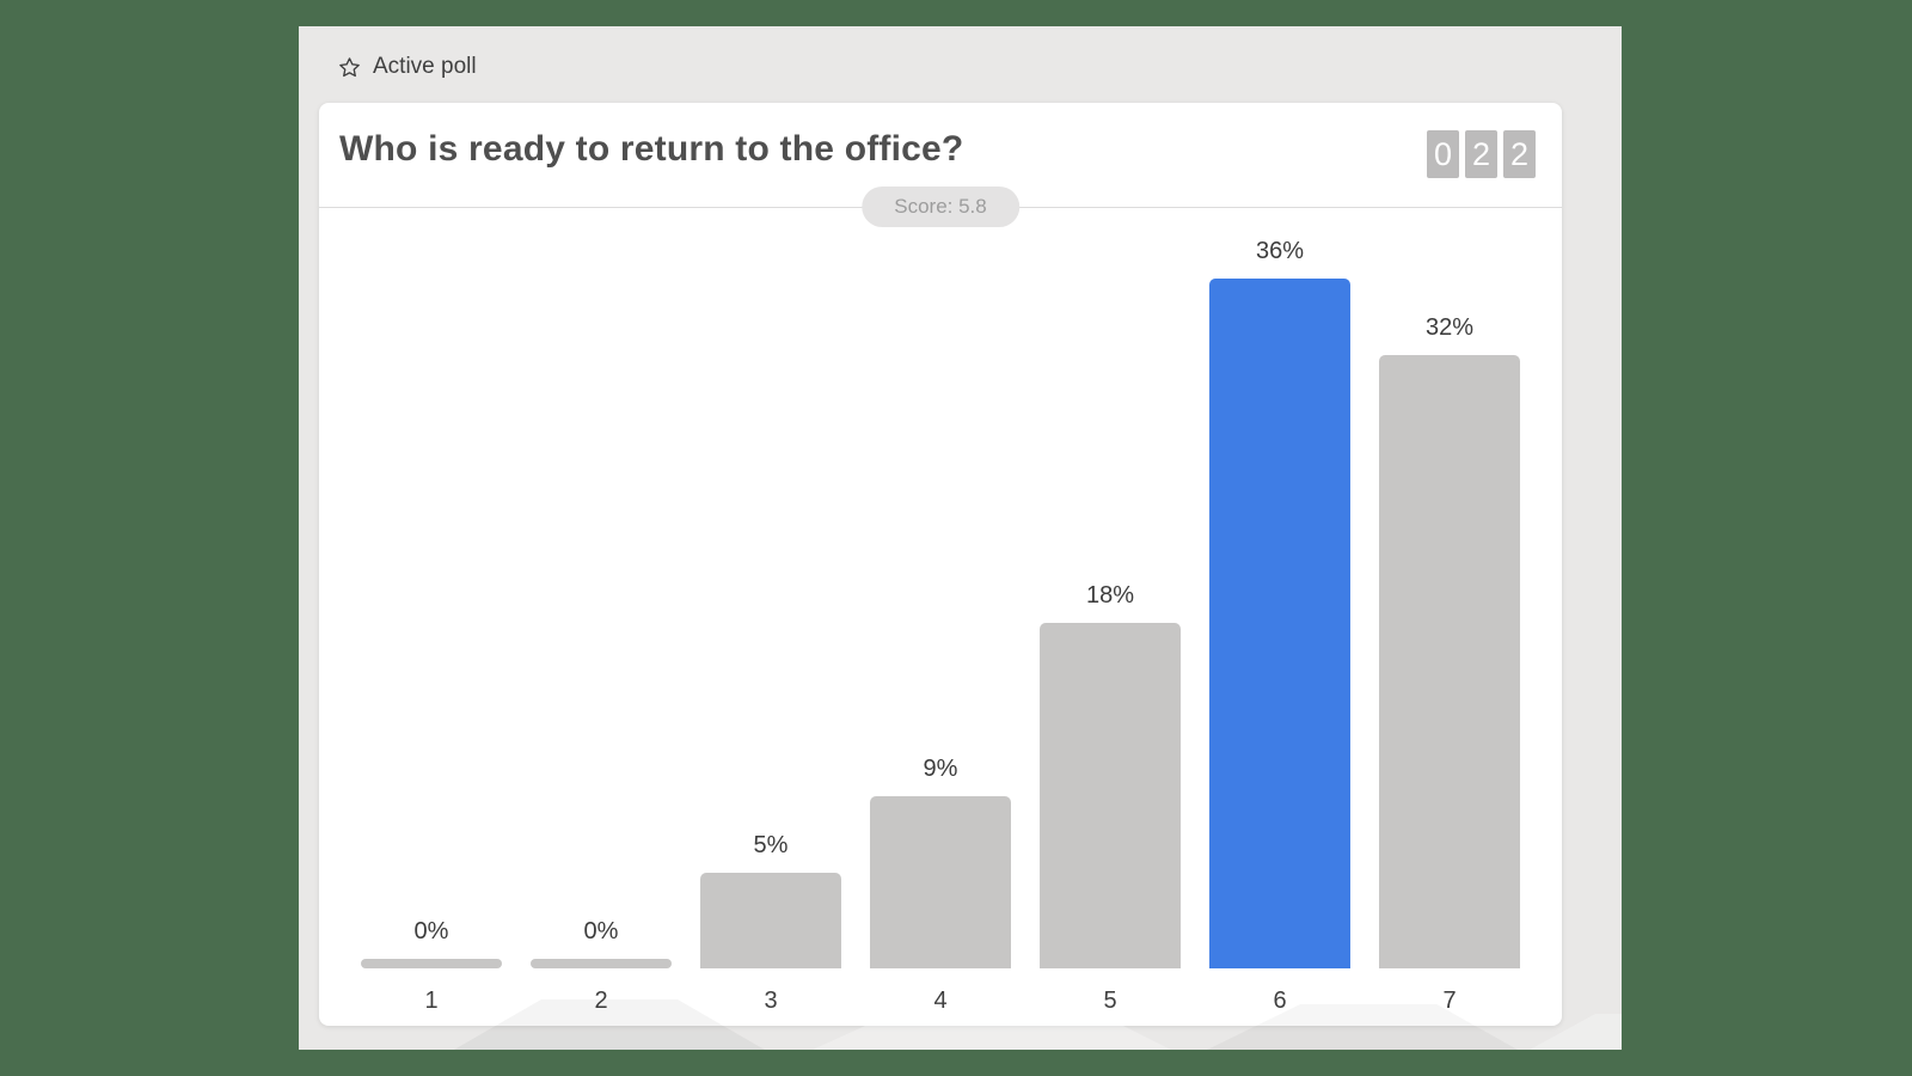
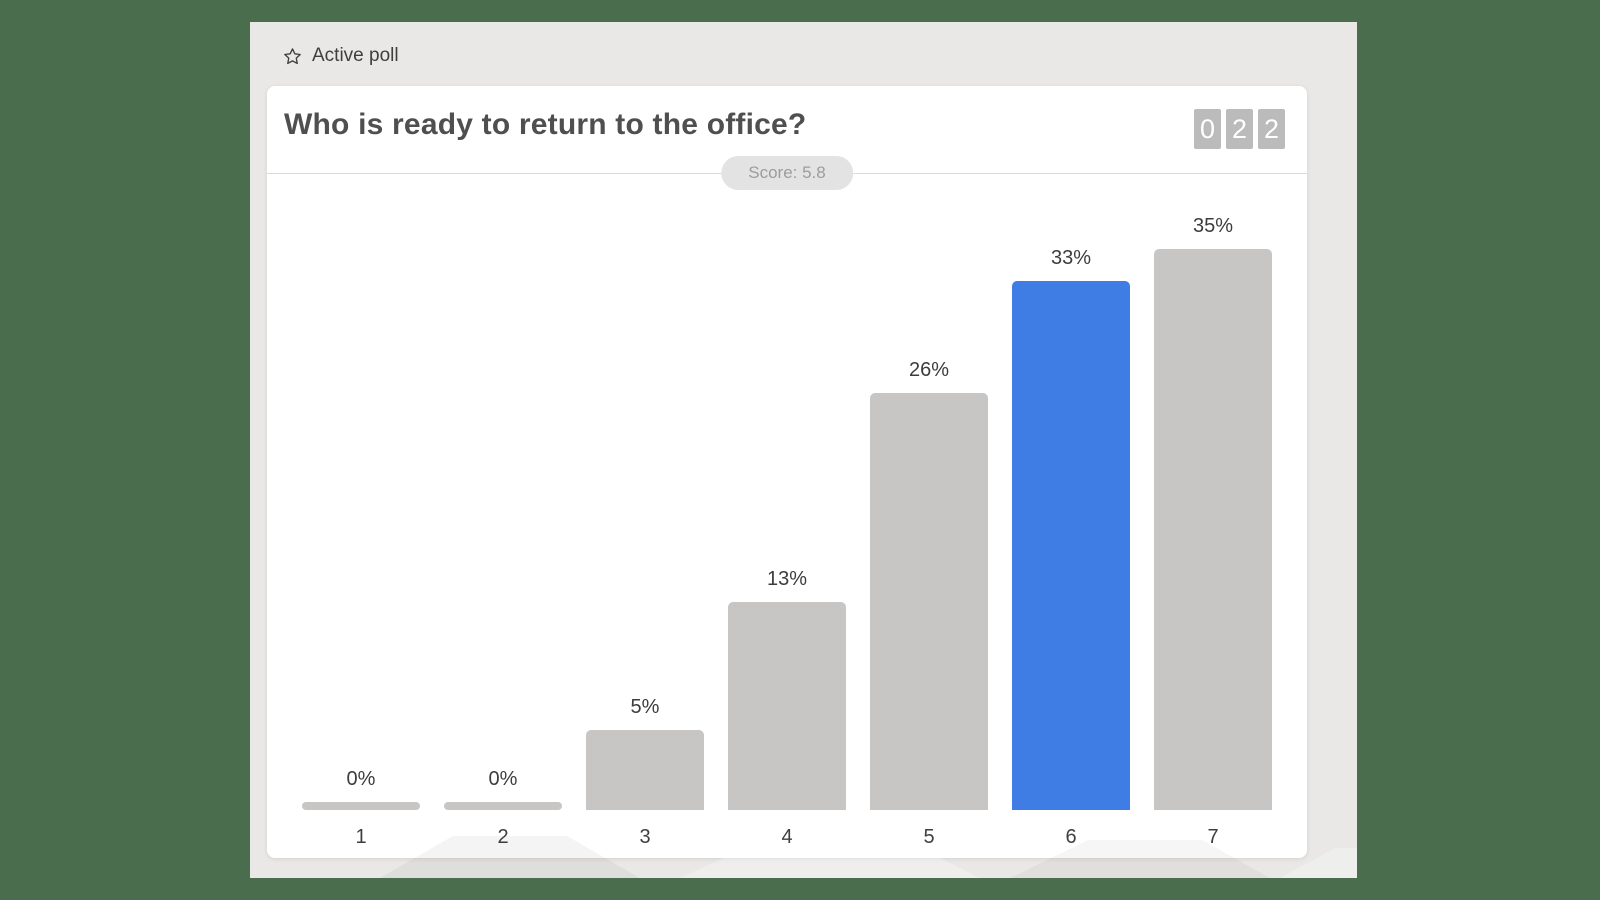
4: 9% -> 13%
5: 18% -> 26%
6: 36% -> 33%
7: 32% -> 35%
